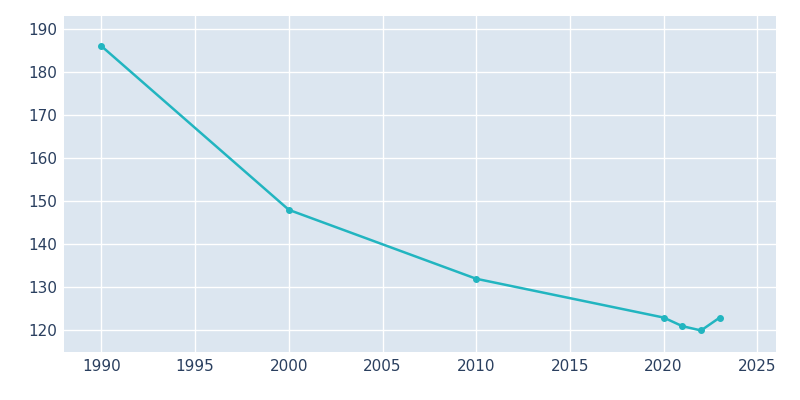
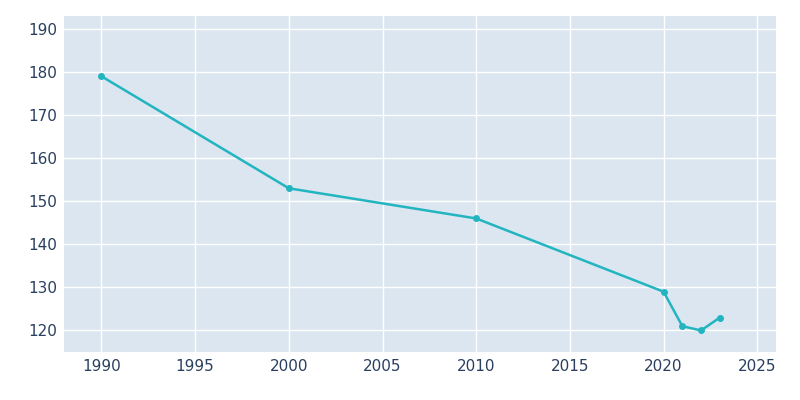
1990: 186 -> 179
2000: 148 -> 153
2010: 132 -> 146
2020: 123 -> 129
